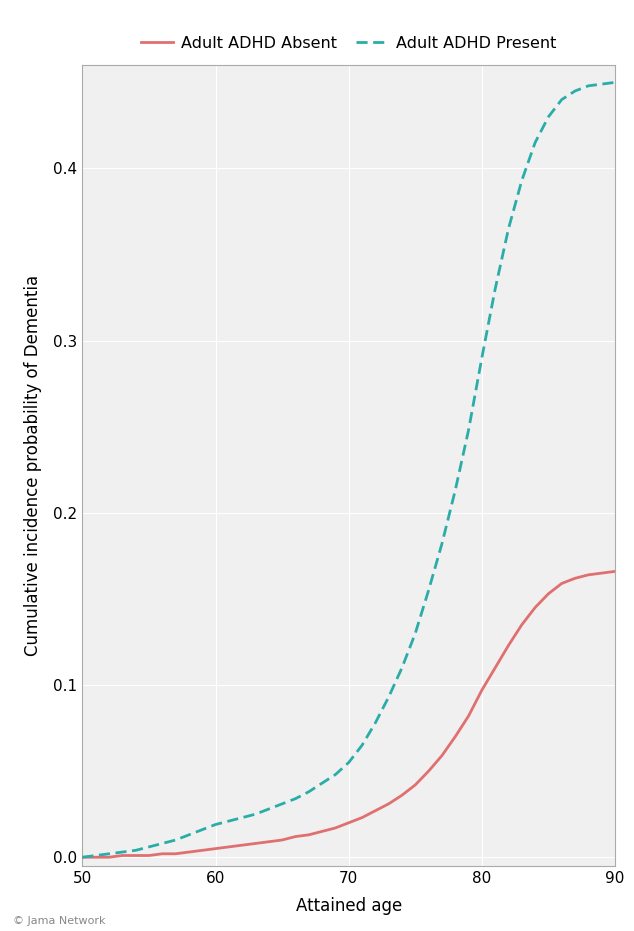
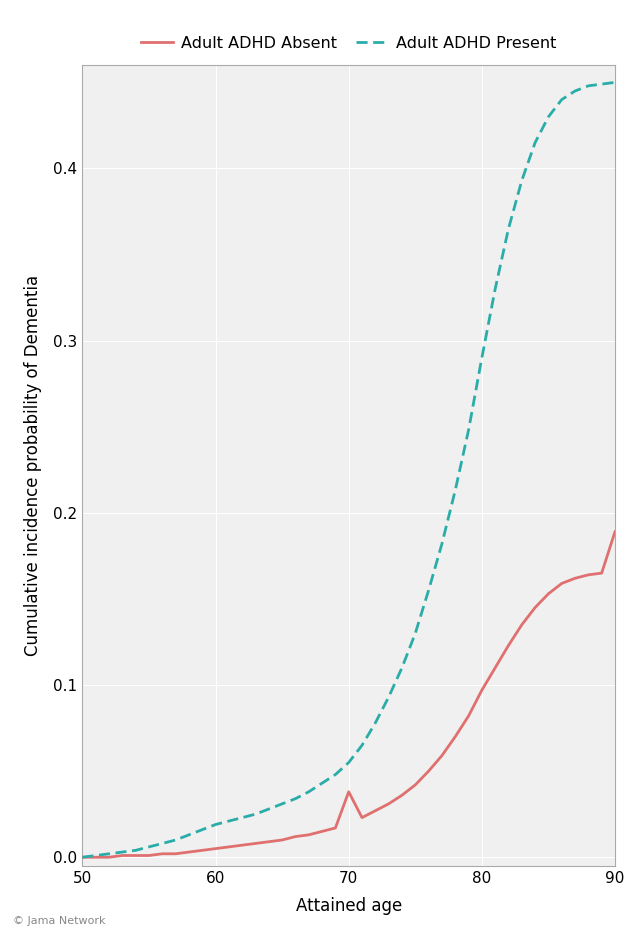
Adult ADHD Absent/70: 0.020 -> 0.038
Adult ADHD Absent/90: 0.166 -> 0.189
